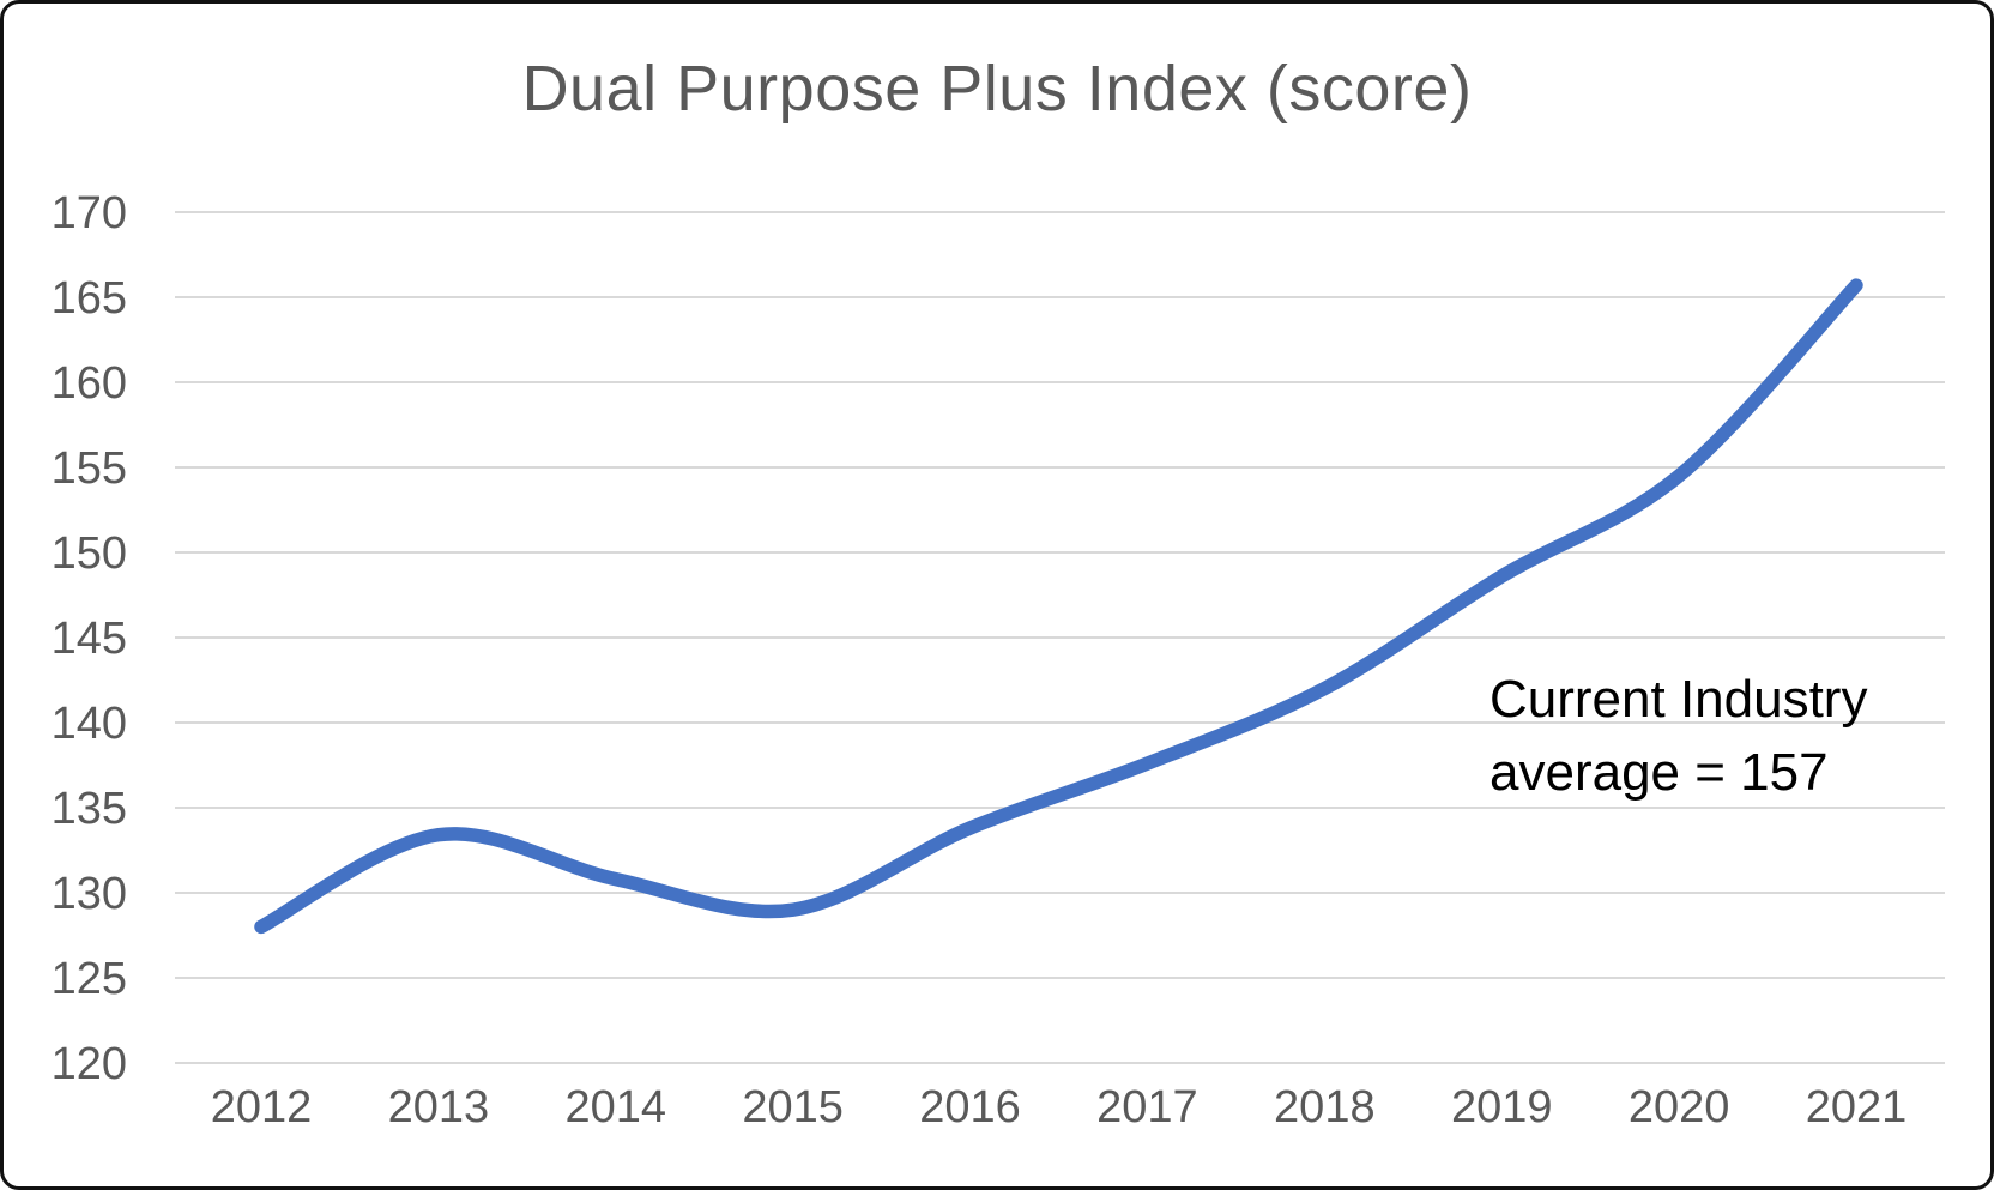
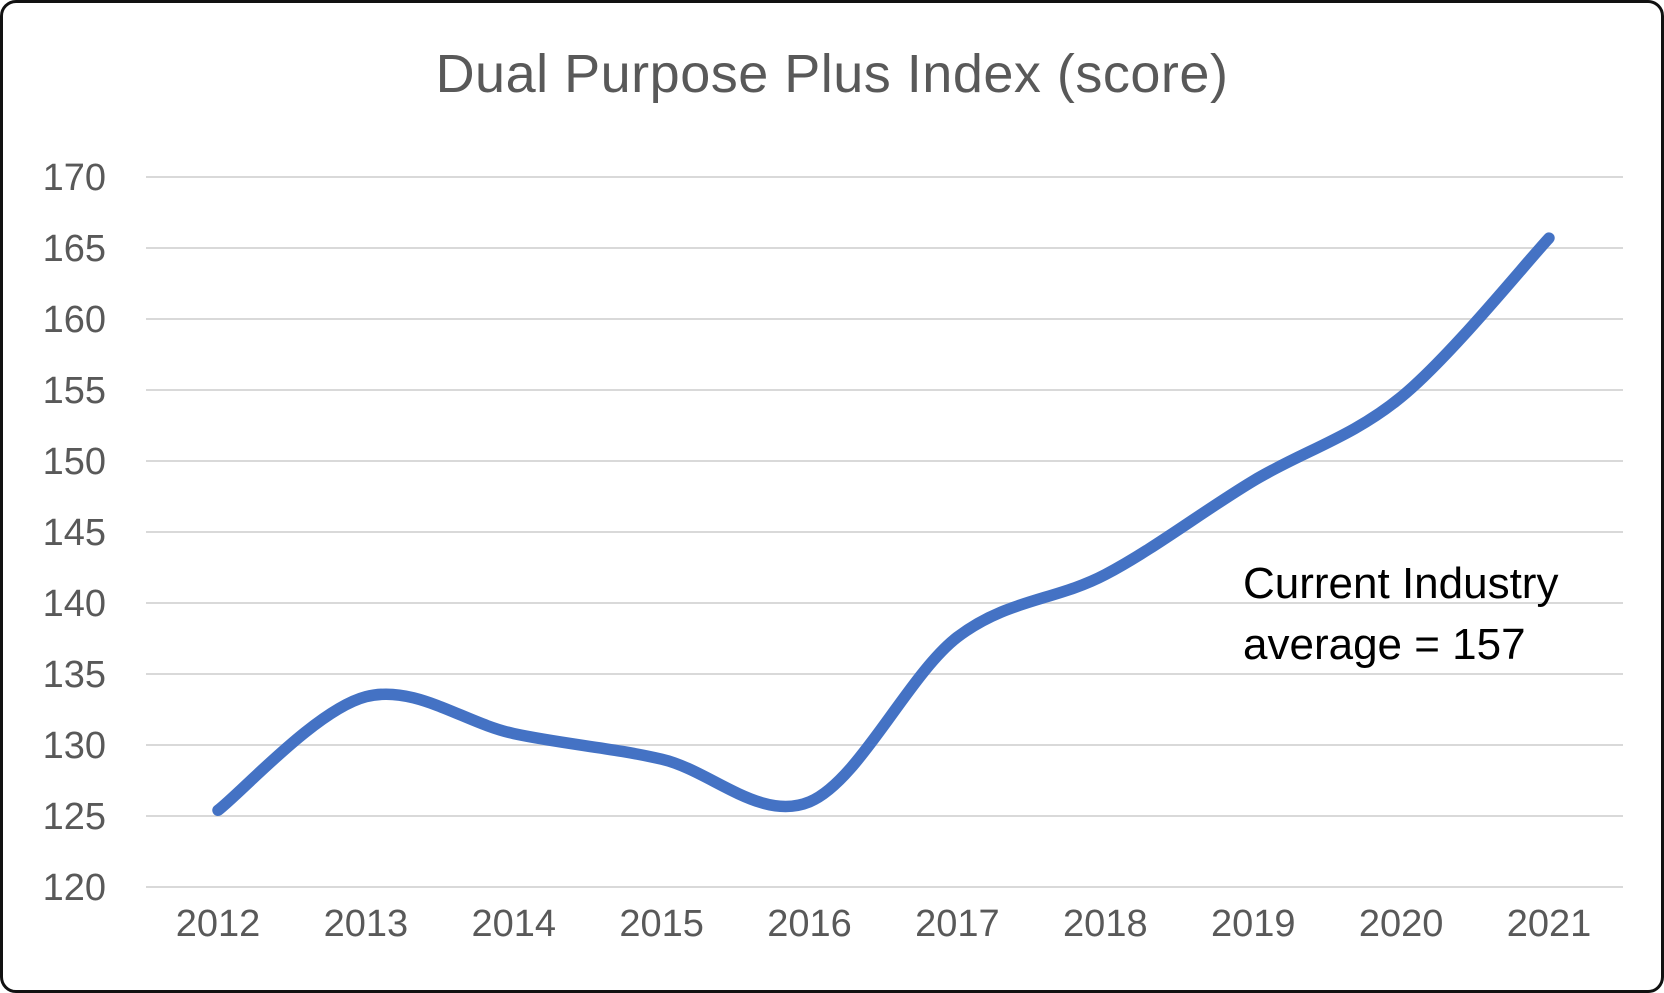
2012: 128.0 -> 125.4
2016: 133.8 -> 126.0
